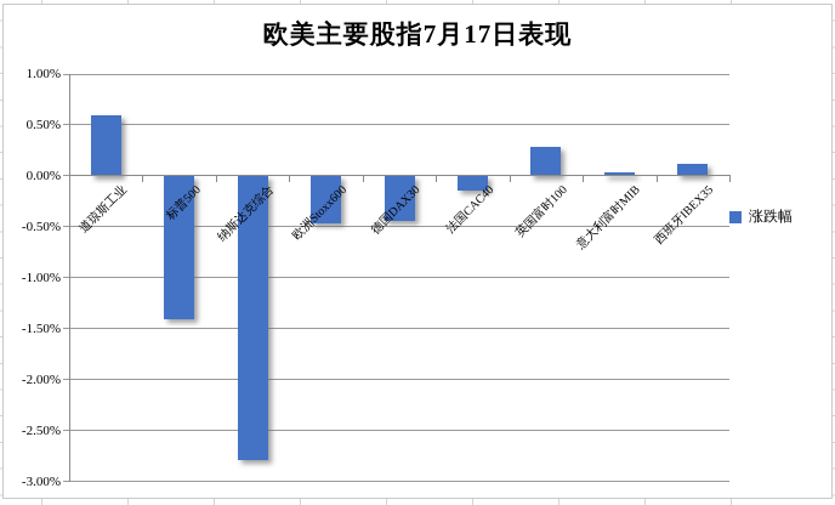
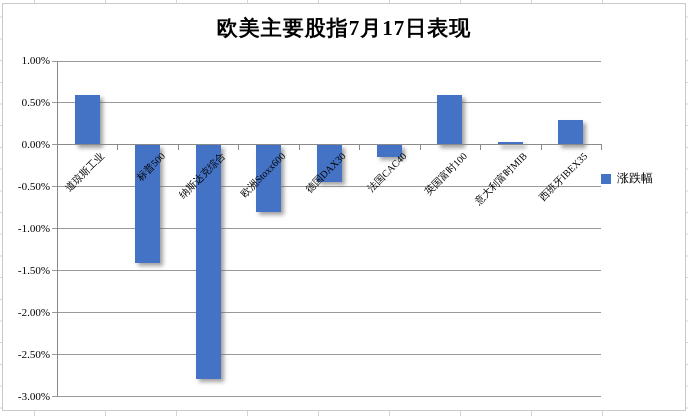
欧洲Stoxx600: -0.5% -> -0.8%
英国富时100: 0.3% -> 0.6%
西班牙IBEX35: 0.1% -> 0.3%
